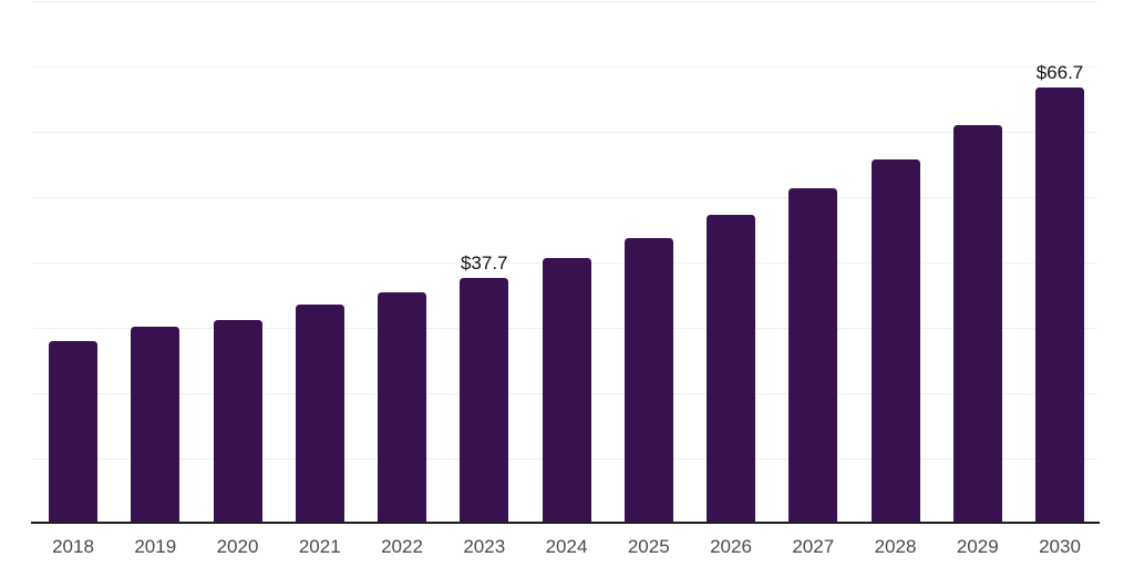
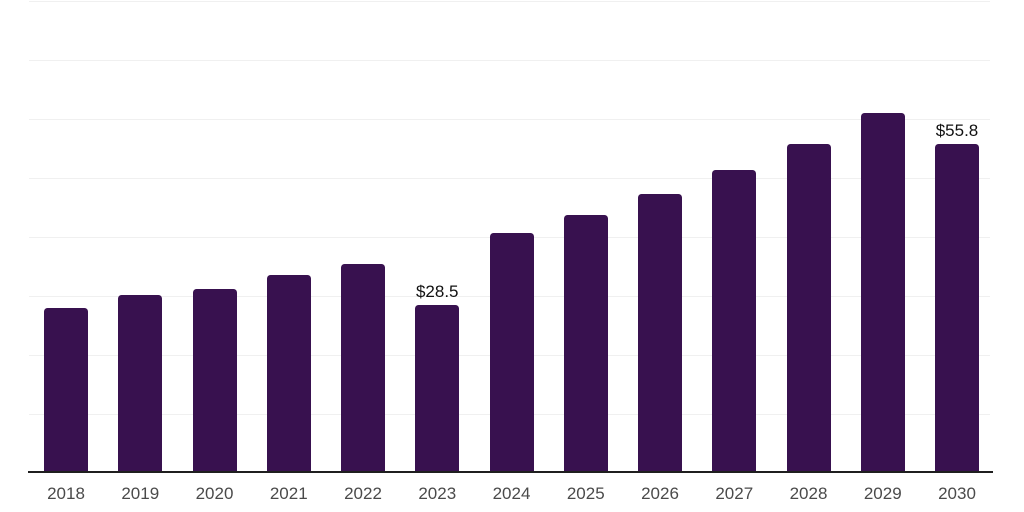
2023: $37.7 -> $28.5
2030: $66.7 -> $55.8
